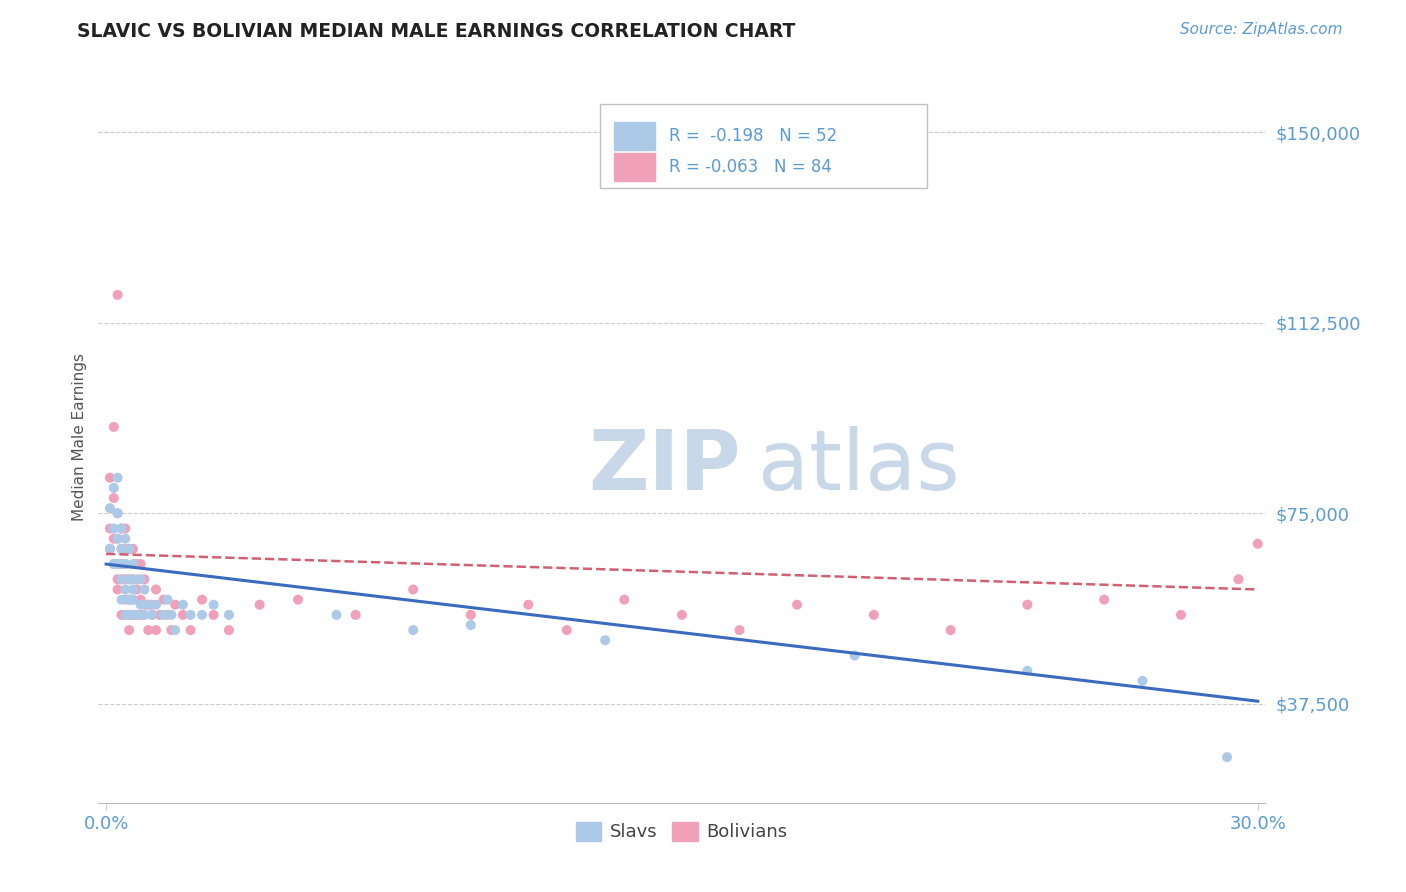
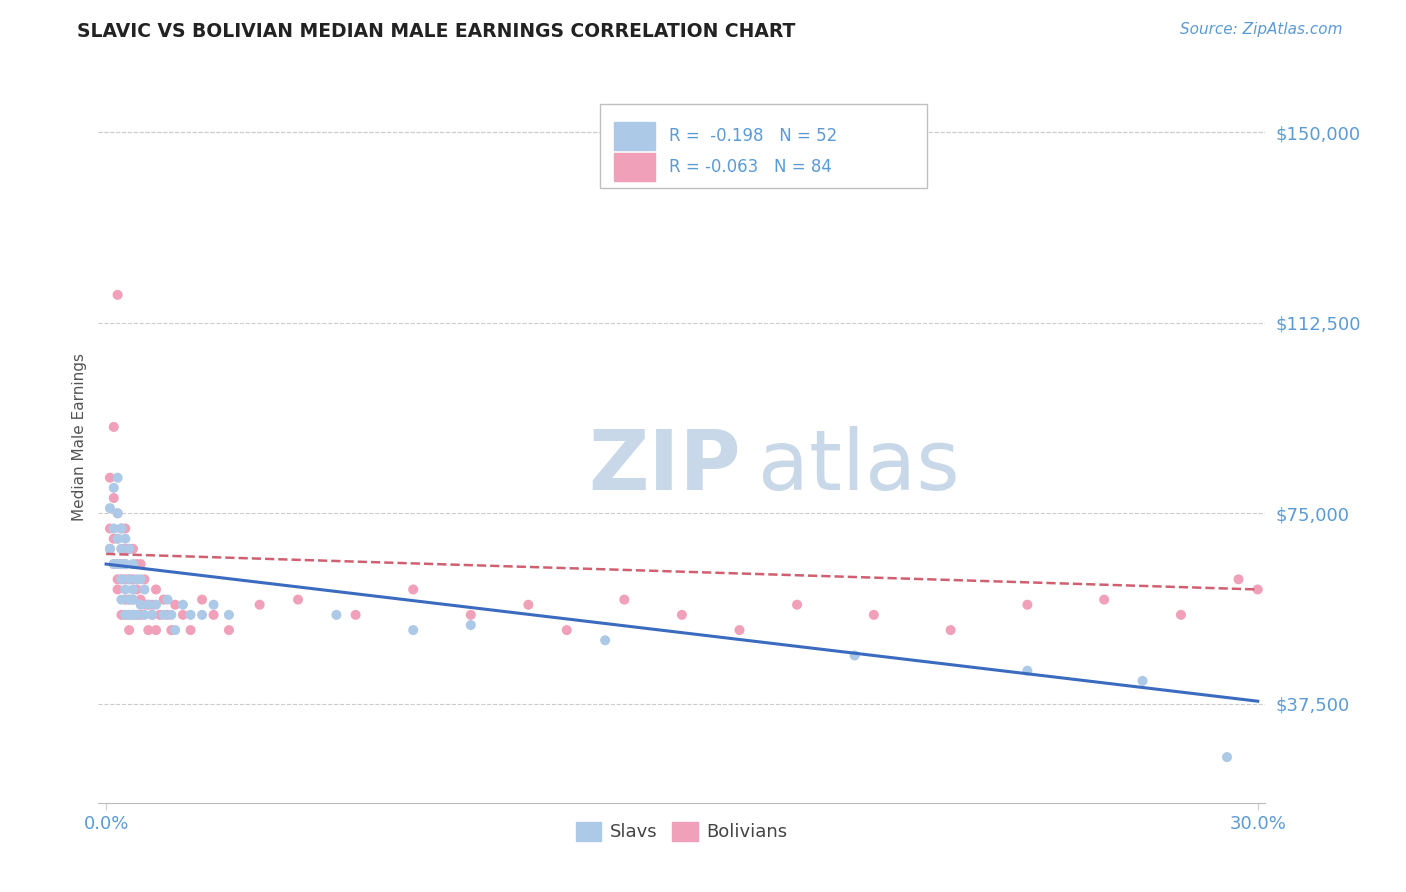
Bolivians/30.0%: $69,000 -> $60,000
